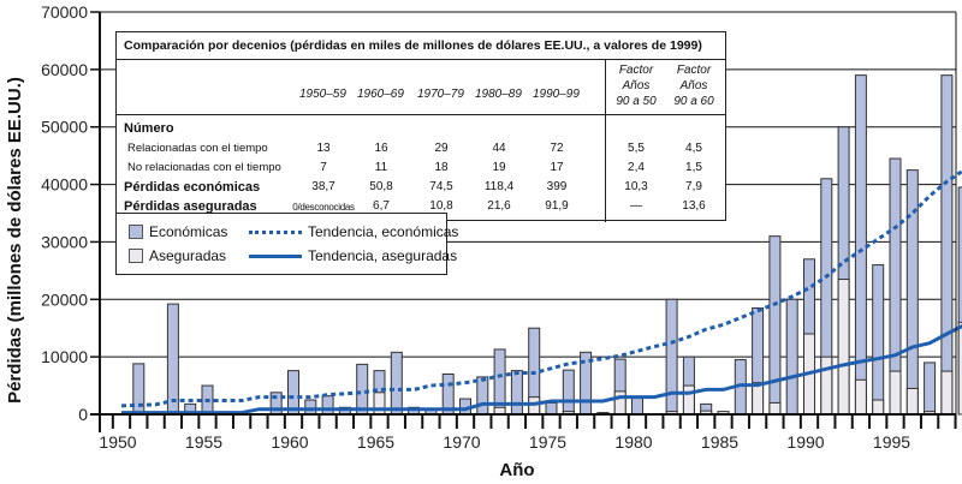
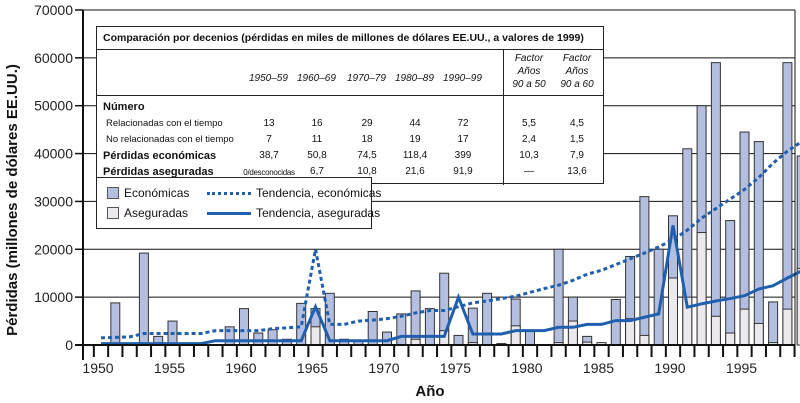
Tendencia, económicas/1965: 4000 -> 20000
Tendencia, aseguradas/1965: 1000 -> 8000
Tendencia, aseguradas/1975: 2000 -> 10000
Tendencia, aseguradas/1990: 7000 -> 25000
